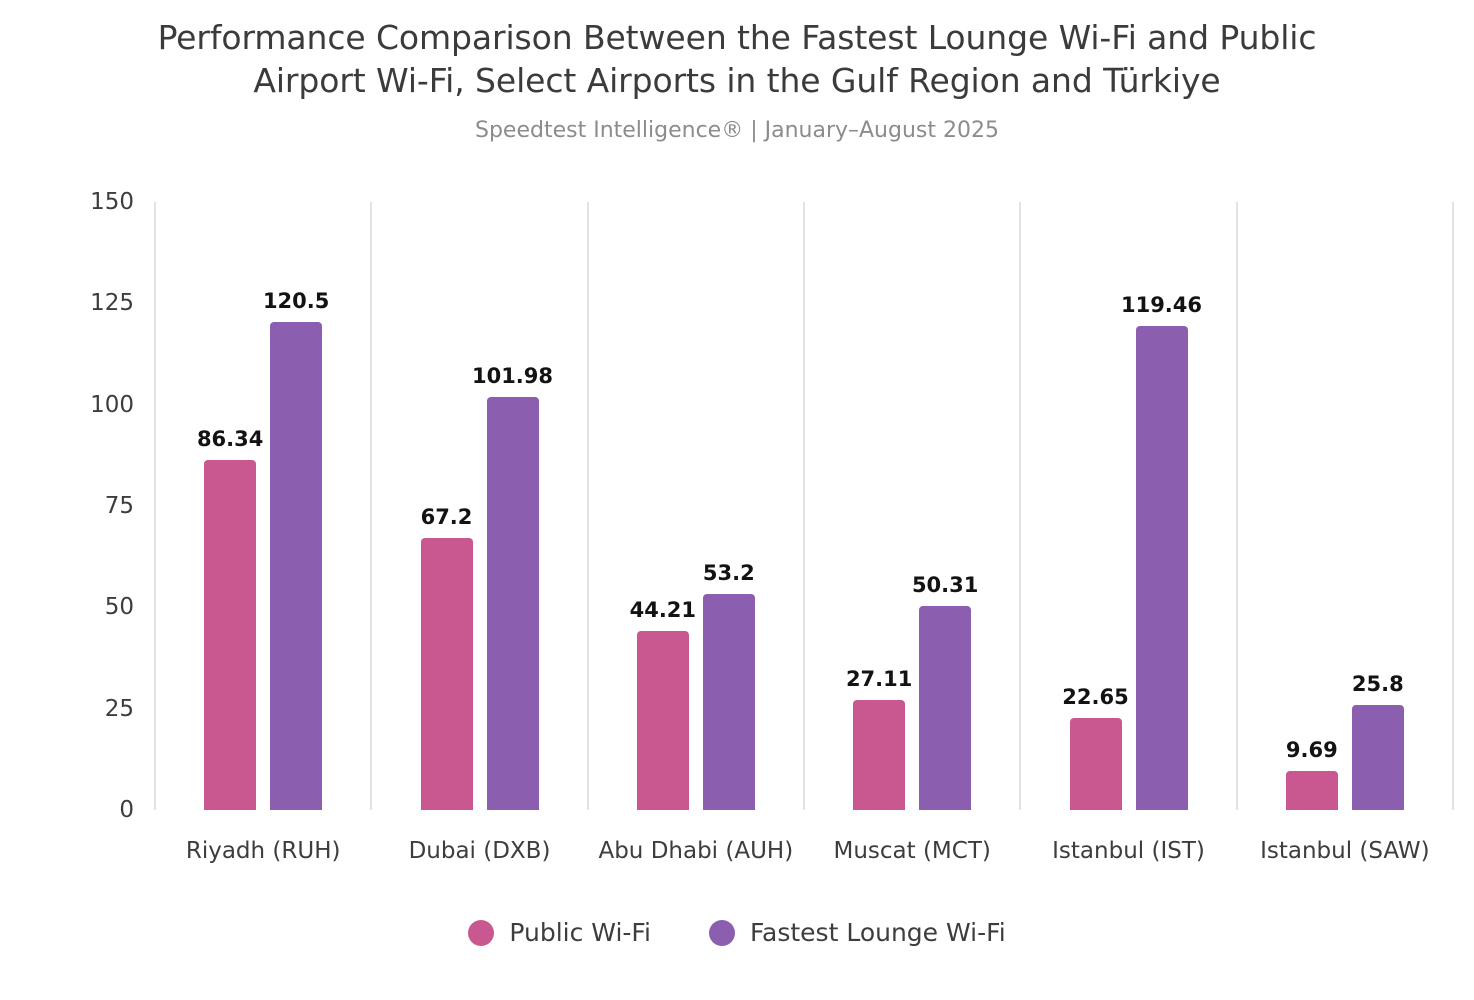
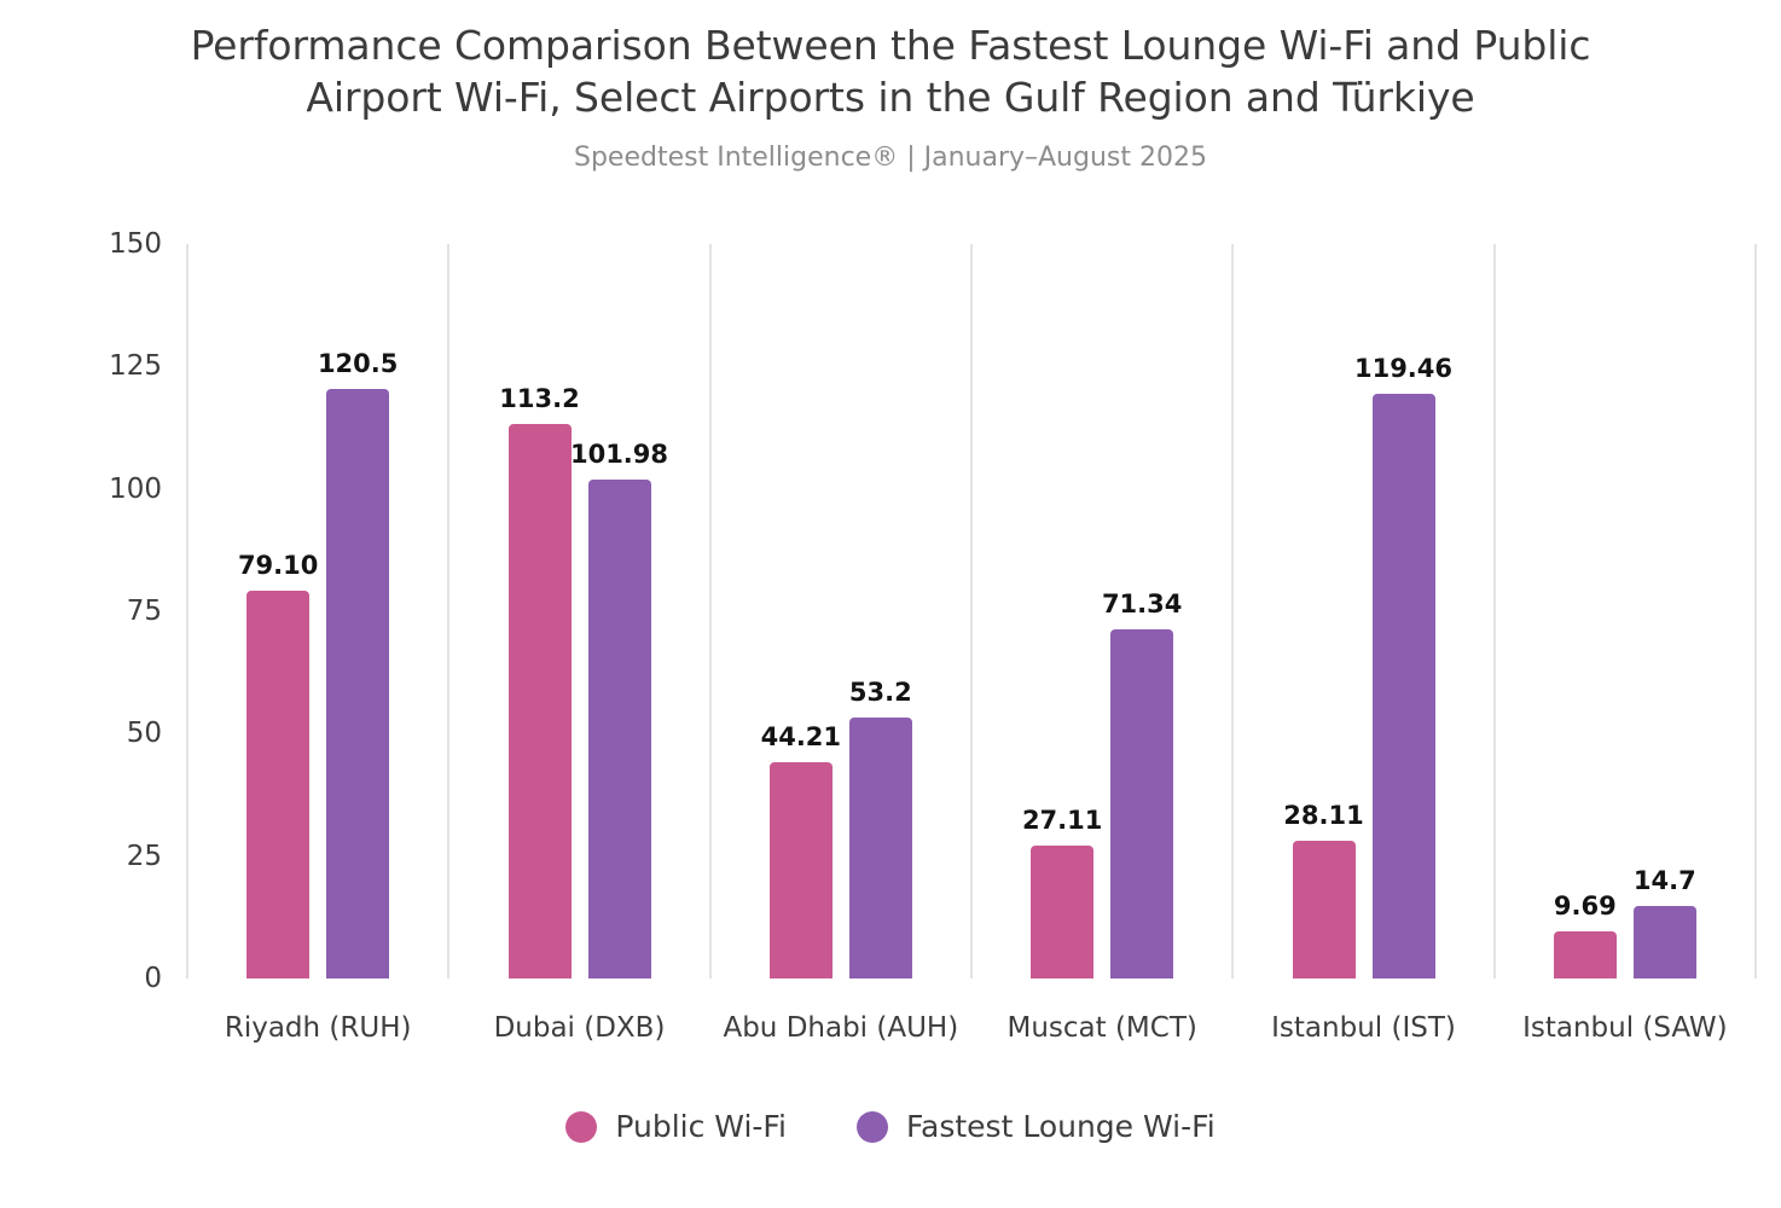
Public Wi-Fi/Riyadh (RUH): 86.34 -> 79.10
Public Wi-Fi/Dubai (DXB): 67.2 -> 113.2
Fastest Lounge Wi-Fi/Muscat (MCT): 50.31 -> 71.34
Public Wi-Fi/Istanbul (IST): 22.65 -> 28.11
Fastest Lounge Wi-Fi/Istanbul (SAW): 25.8 -> 14.7
